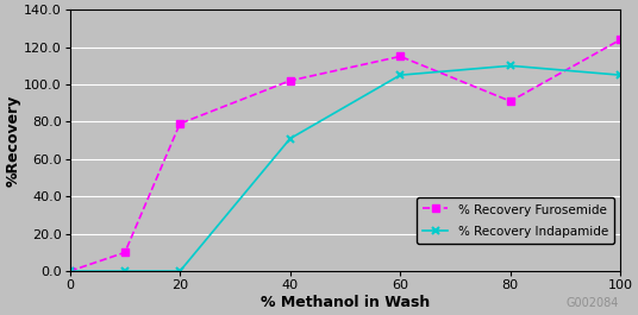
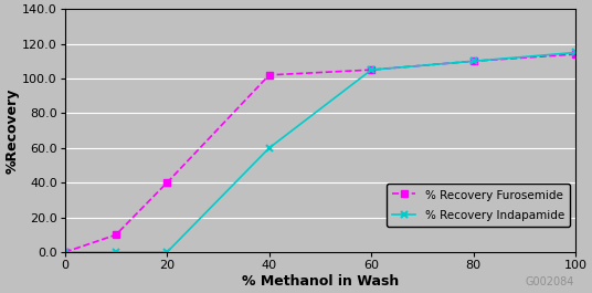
% Recovery Furosemide/20: 79 -> 40
% Recovery Indapamide/40: 71 -> 60
% Recovery Furosemide/60: 115 -> 105
% Recovery Furosemide/80: 91 -> 110
% Recovery Furosemide/100: 124 -> 114
% Recovery Indapamide/100: 105 -> 115
